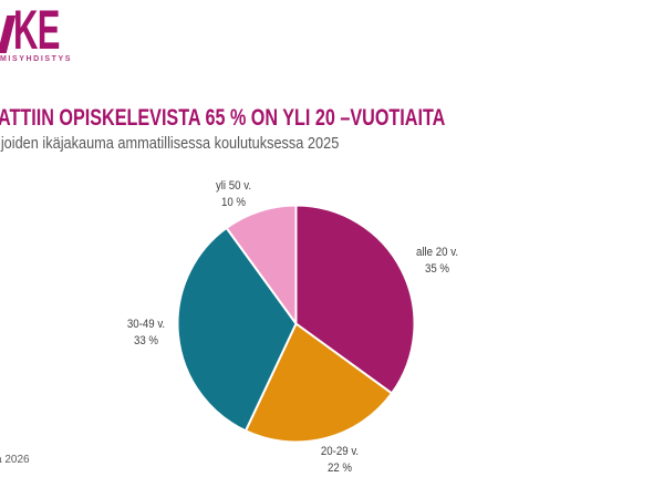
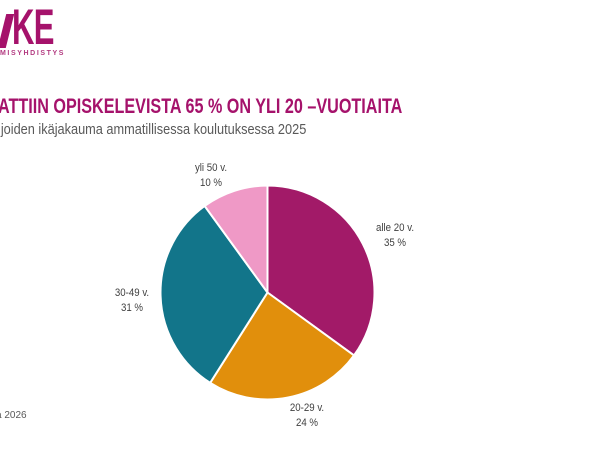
20-29 v.: 22 -> 24
30-49 v.: 33 -> 31
